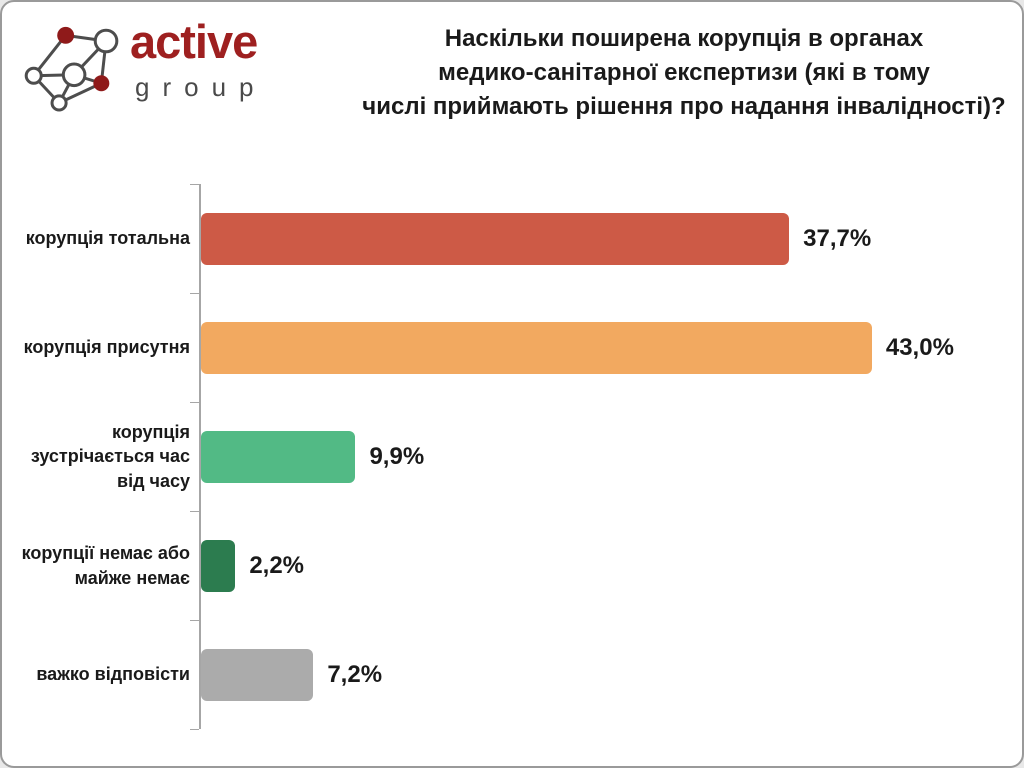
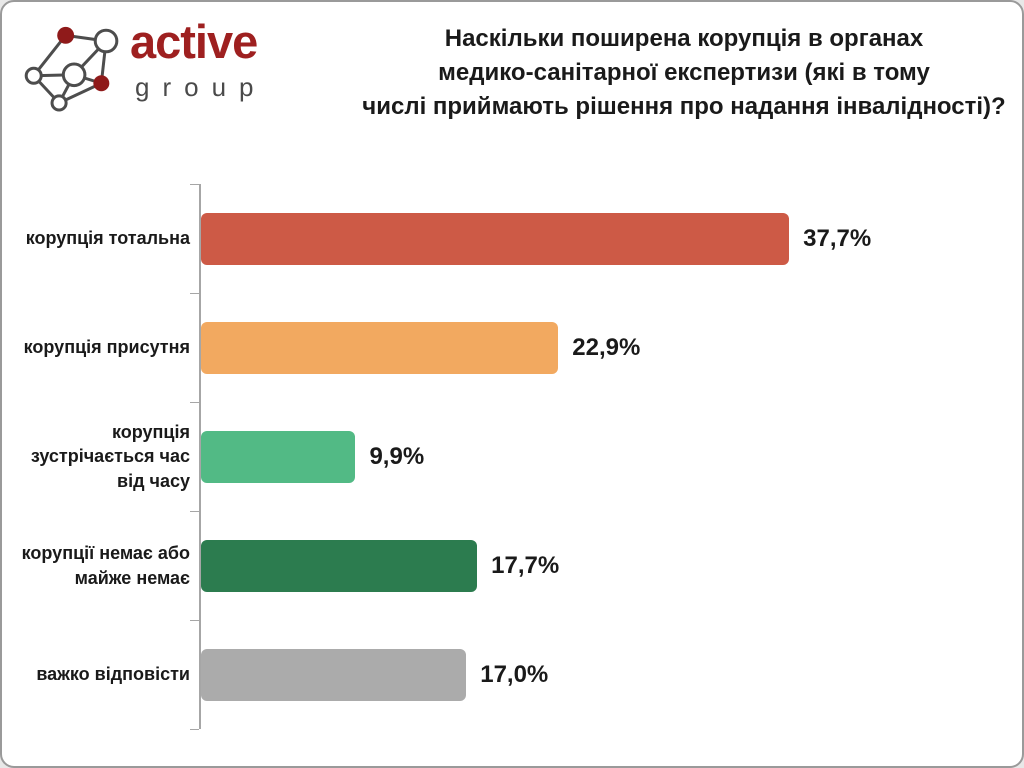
корупція присутня: 43,0% -> 22,9%
корупції немає або майже немає: 2,2% -> 17,7%
важко відповісти: 7,2% -> 17,0%
